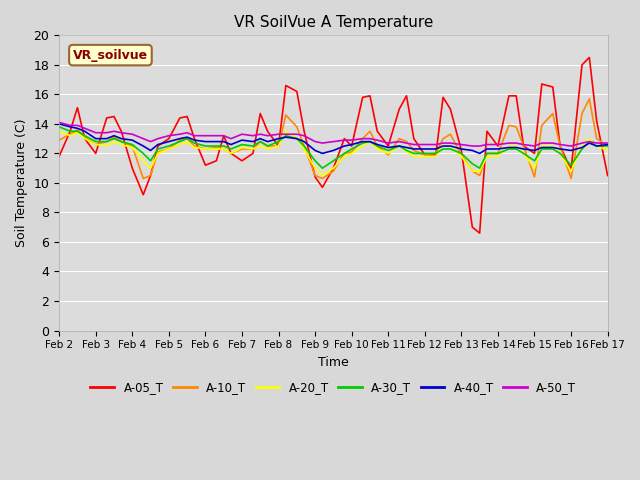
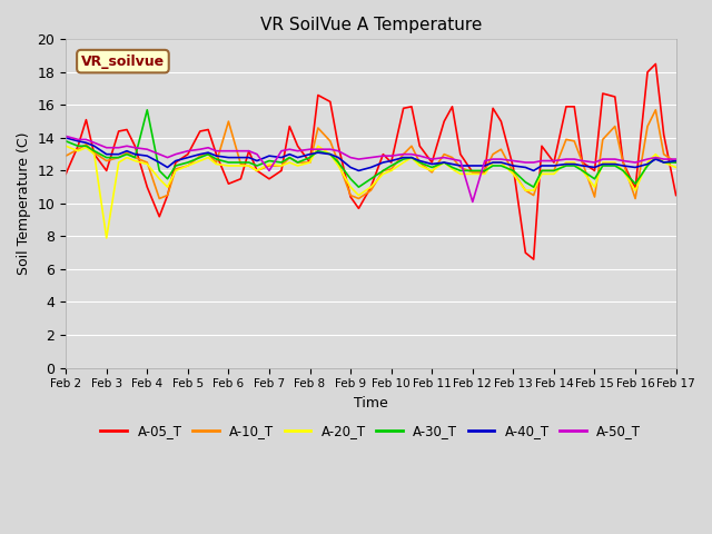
A-20_T/Feb 3: 12.6 -> 7.9
A-30_T/Feb 4: 12.6 -> 15.7
A-10_T/Feb 6: 12.3 -> 15.0
A-50_T/Feb 7: 13.3 -> 12.0
A-50_T/Feb 12: 12.6 -> 10.1
